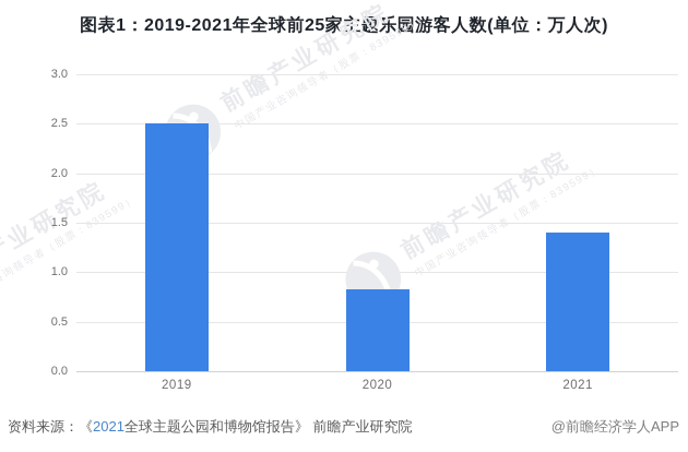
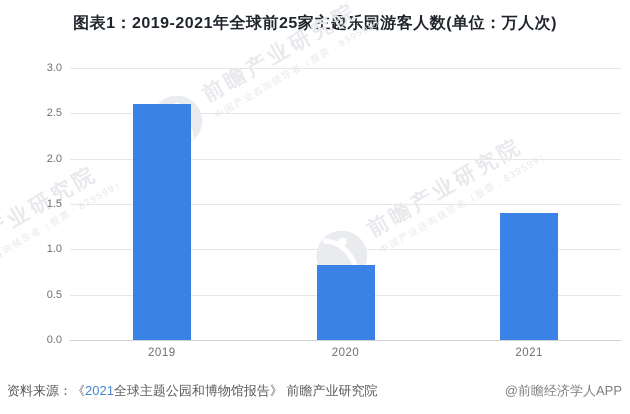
2019: 2.5 -> 2.6
